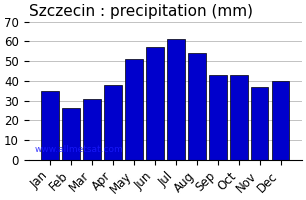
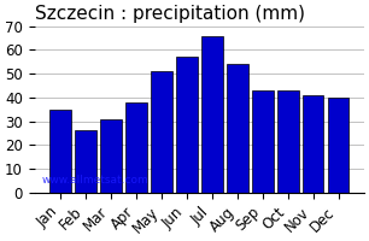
Jul: 61 -> 66
Nov: 37 -> 41
